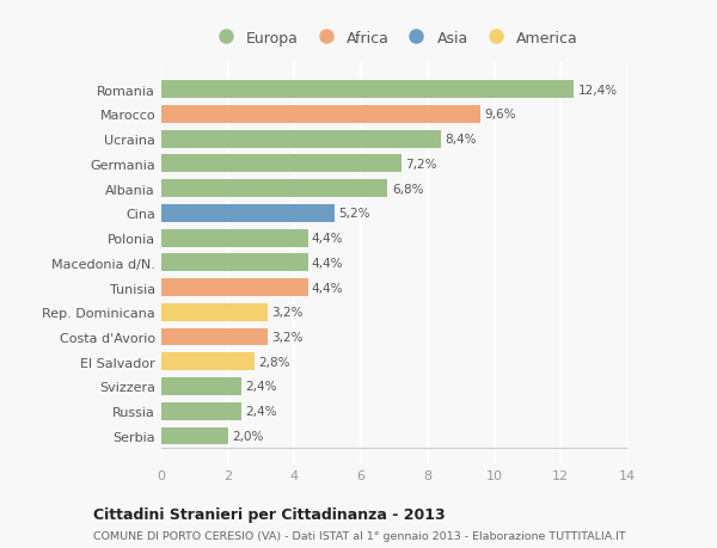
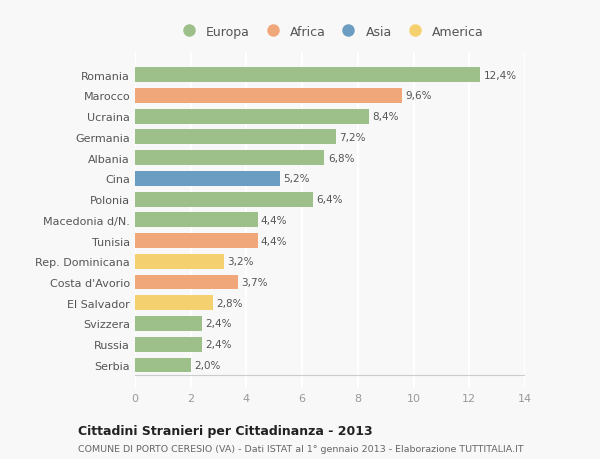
Polonia: 4,4% -> 6,4%
Costa d'Avorio: 3,2% -> 3,7%
